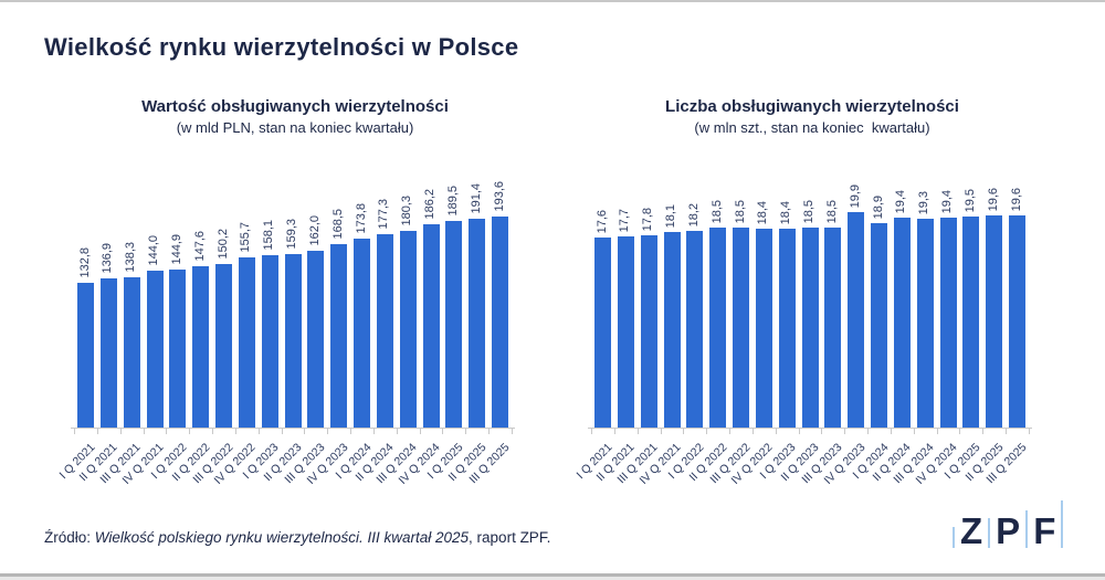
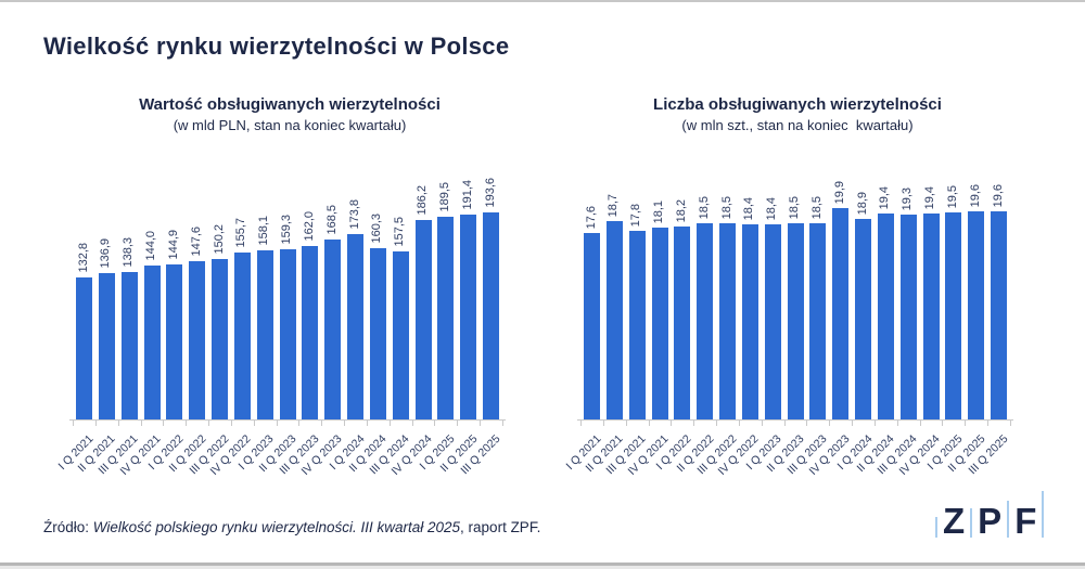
Wartość obsługiwanych wierzytelności/II Q 2024: 177,3 -> 160,3
Wartość obsługiwanych wierzytelności/III Q 2024: 180,3 -> 157,5
Liczba obsługiwanych wierzytelności/II Q 2021: 17,7 -> 18,7
